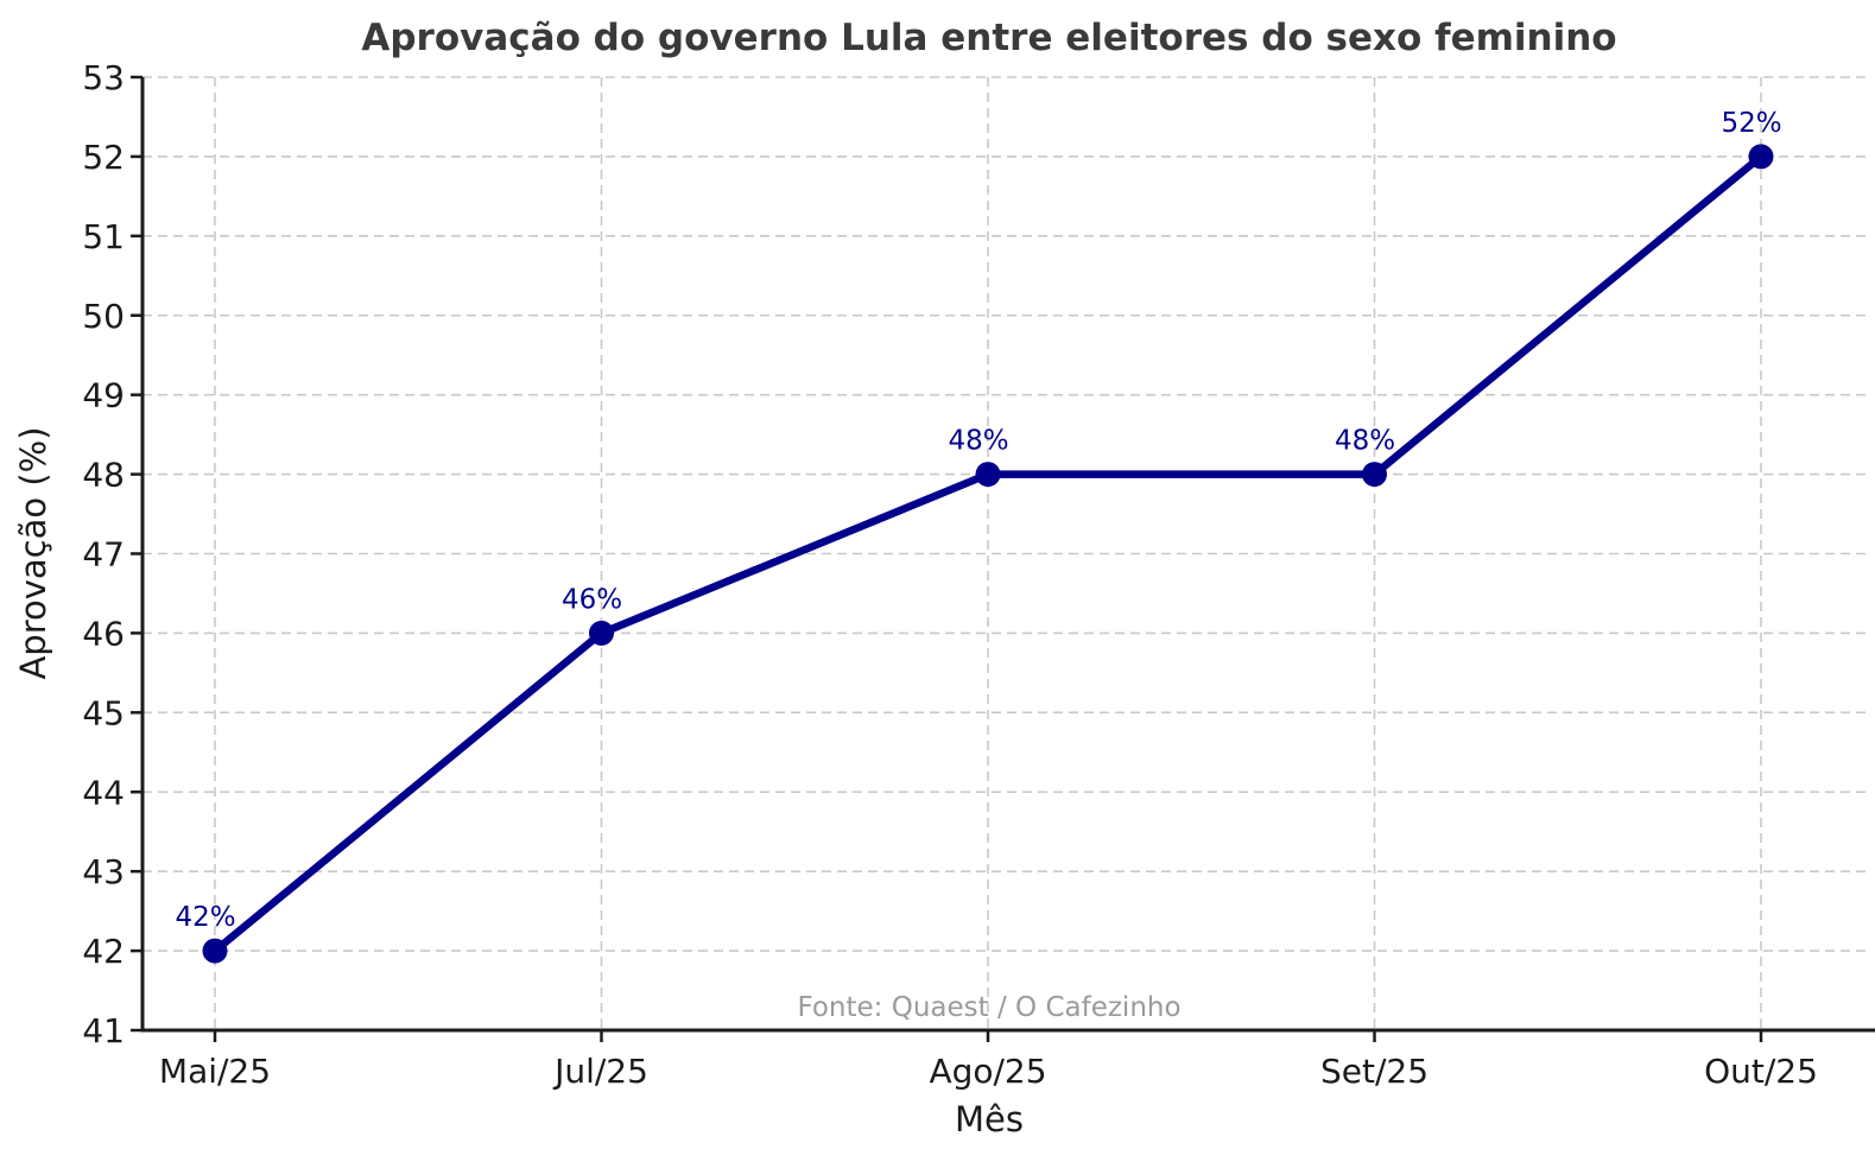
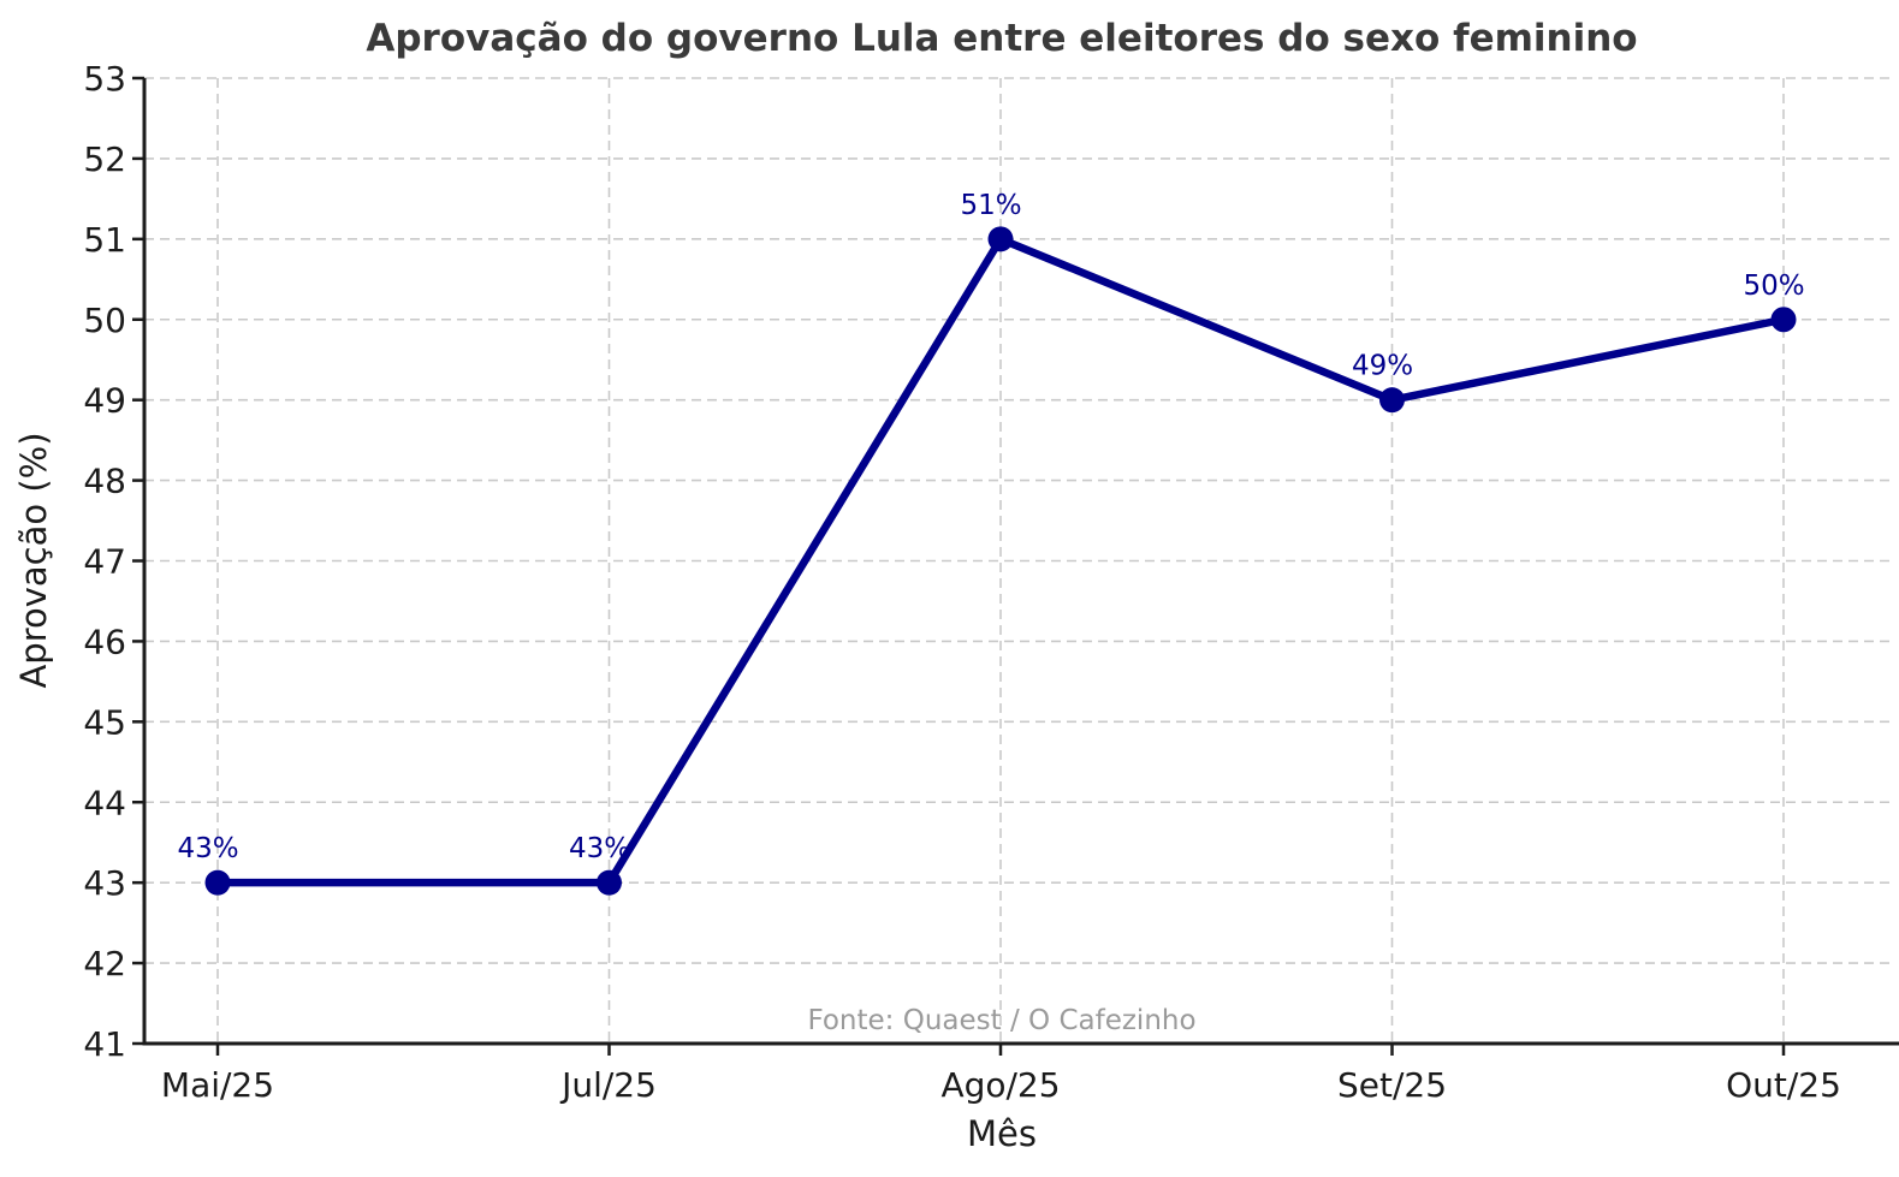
Mai/25: 42% -> 43%
Jul/25: 46% -> 43%
Ago/25: 48% -> 51%
Set/25: 48% -> 49%
Out/25: 52% -> 50%
